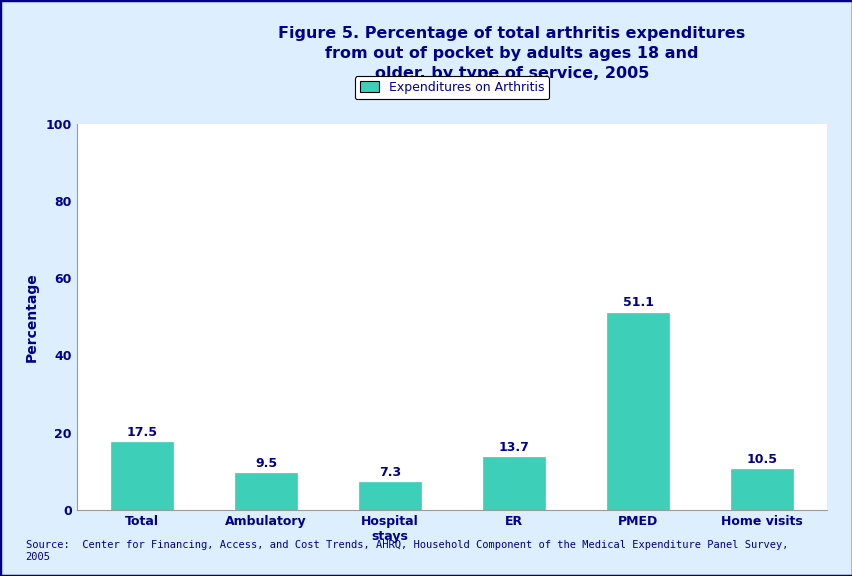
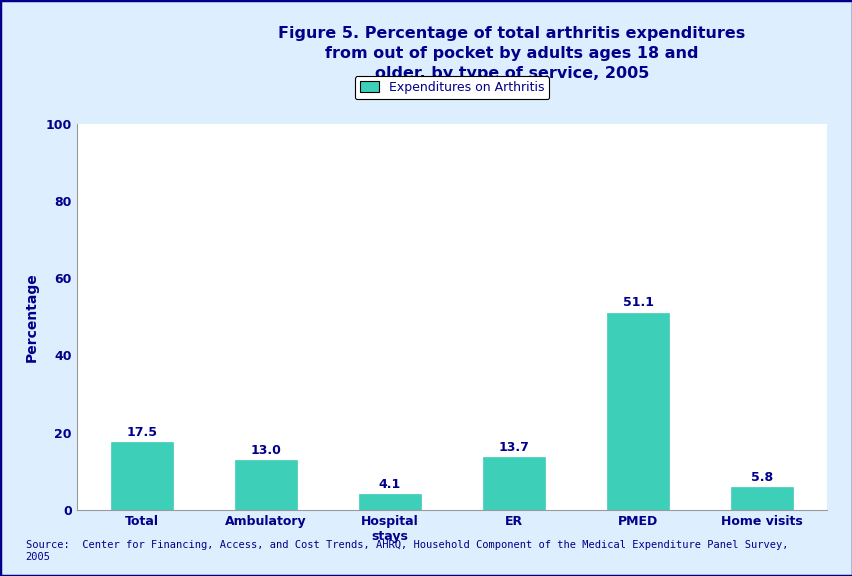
Ambulatory: 9.5 -> 13.0
Hospital stays: 7.3 -> 4.1
Home visits: 10.5 -> 5.8
